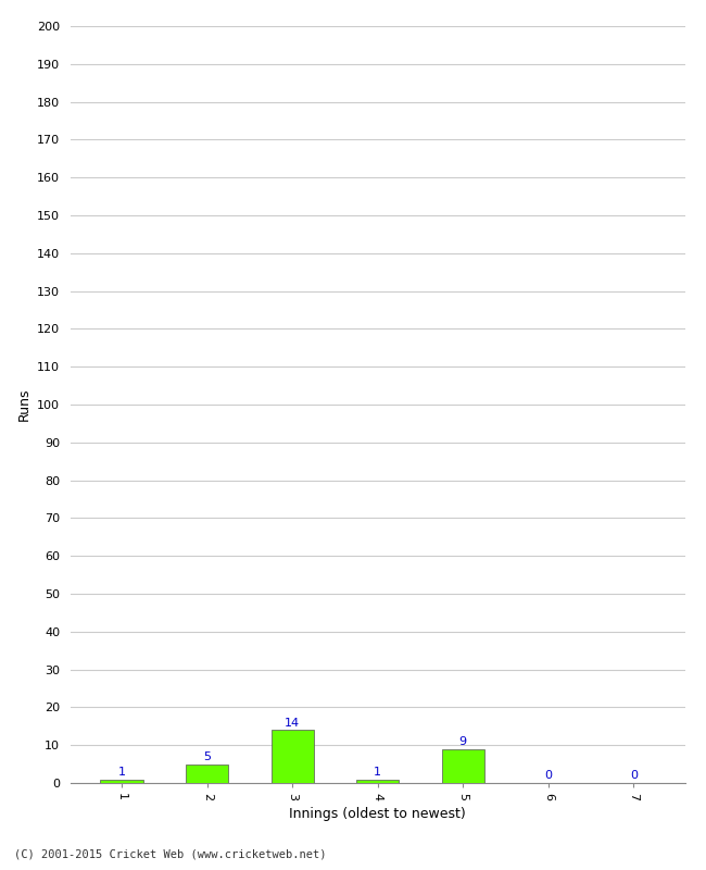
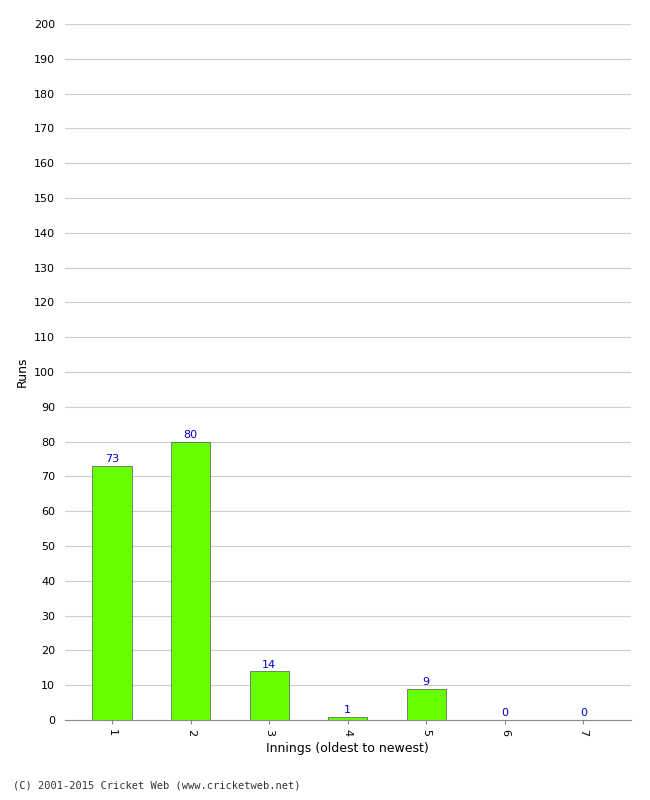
1: 1 -> 73
2: 5 -> 80
